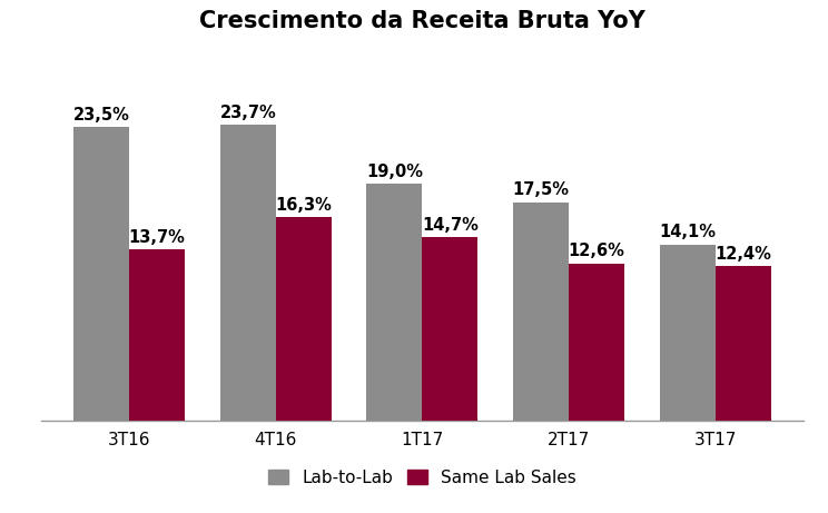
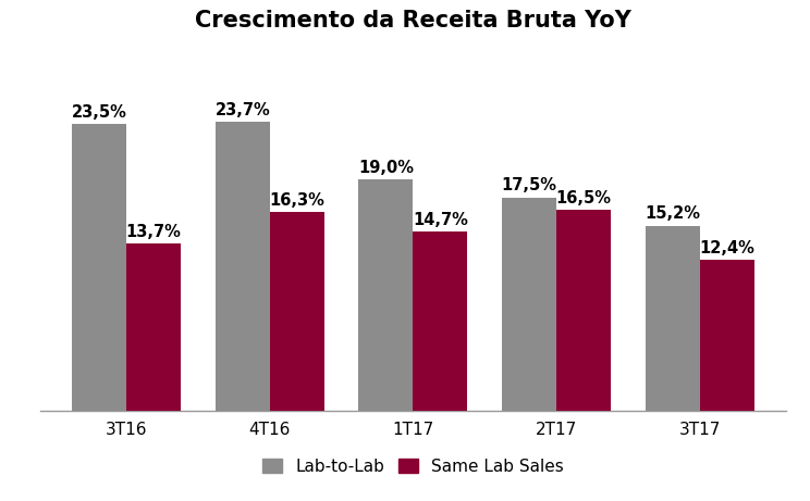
Same Lab Sales/2T17: 12,6% -> 16,5%
Lab-to-Lab/3T17: 14,1% -> 15,2%
